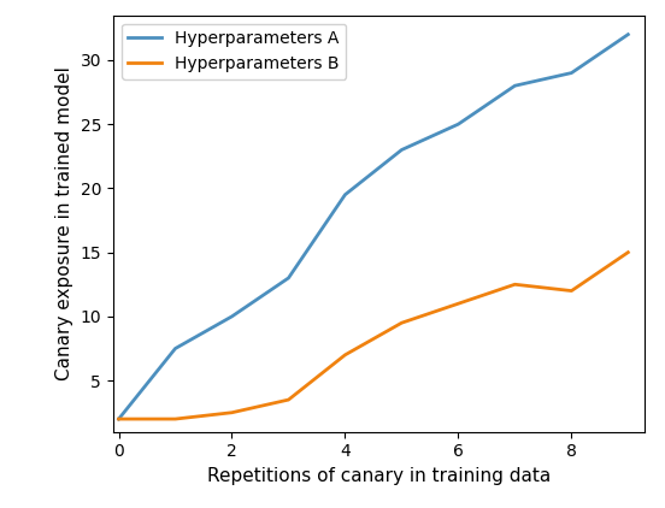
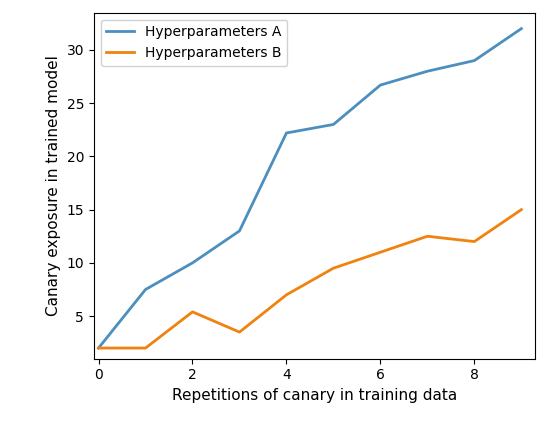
Hyperparameters B/2: 2.5 -> 5.4
Hyperparameters A/4: 19.5 -> 22.2
Hyperparameters A/6: 25.0 -> 26.7
